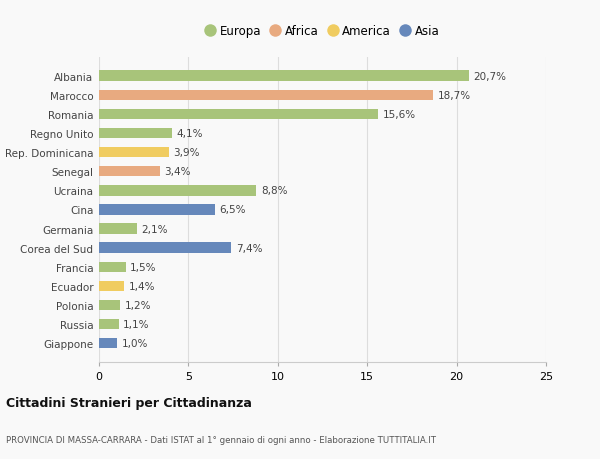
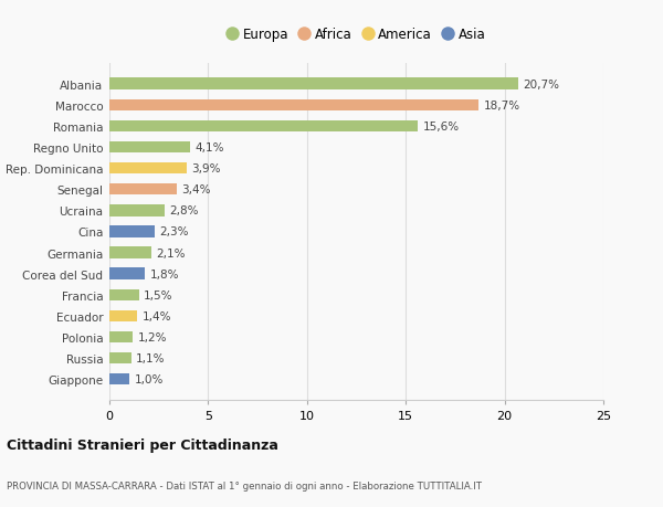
Ucraina: 8,8% -> 2,8%
Cina: 6,5% -> 2,3%
Corea del Sud: 7,4% -> 1,8%
